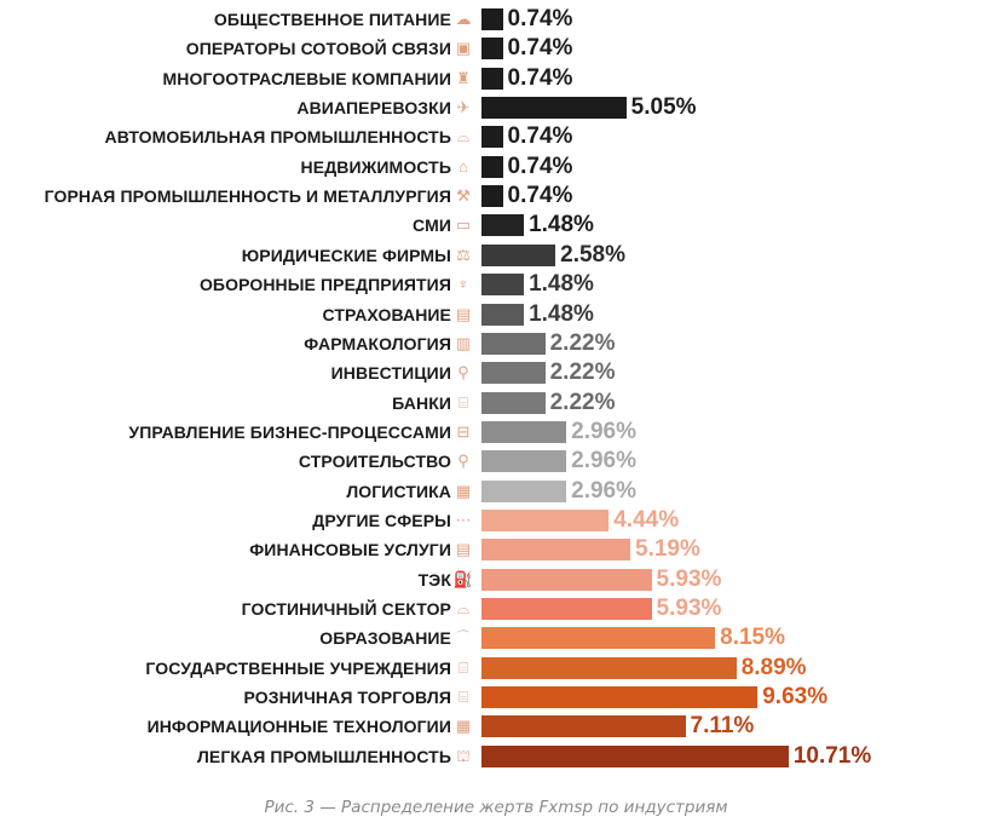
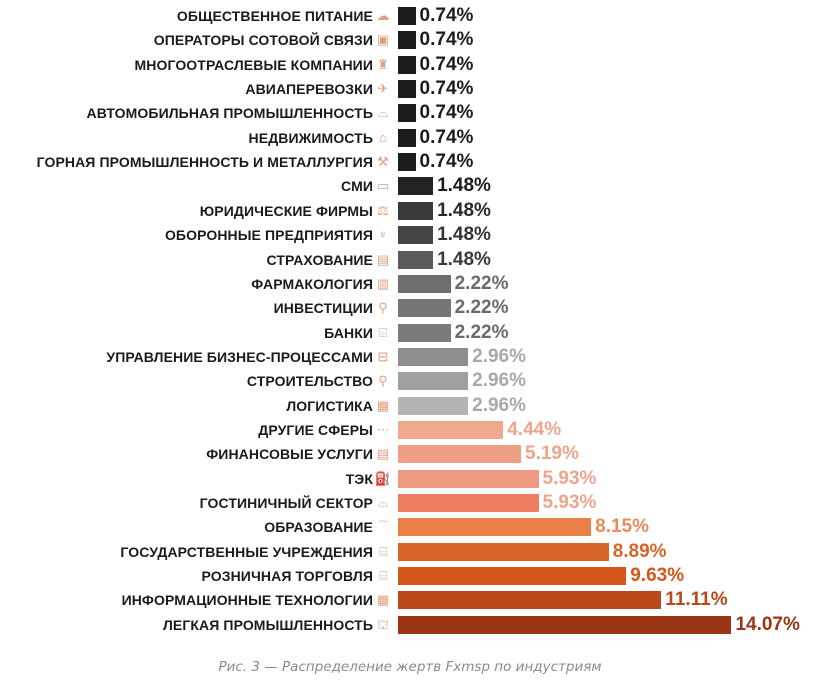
АВИАПЕРЕВОЗКИ: 5.05% -> 0.74%
ЮРИДИЧЕСКИЕ ФИРМЫ: 2.58% -> 1.48%
ИНФОРМАЦИОННЫЕ ТЕХНОЛОГИИ: 7.11% -> 11.11%
ЛЕГКАЯ ПРОМЫШЛЕННОСТЬ: 10.71% -> 14.07%
